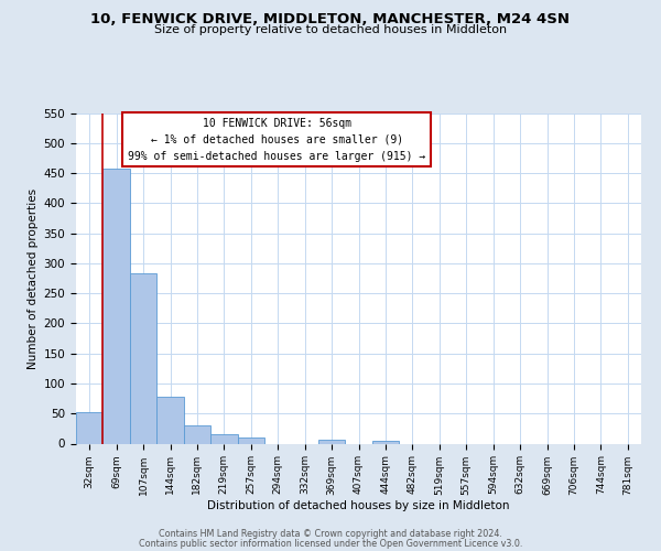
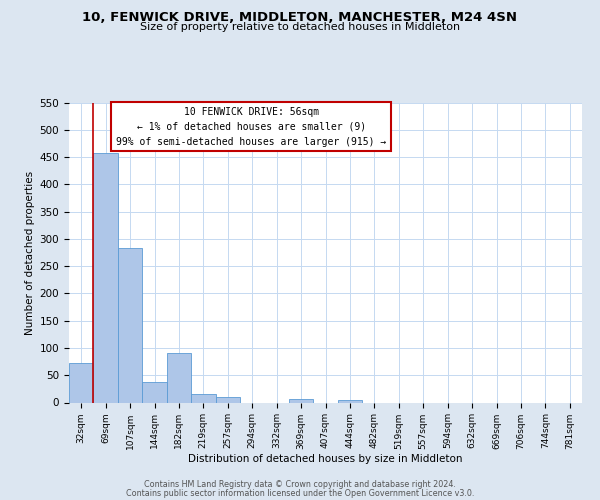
32sqm: 53 -> 72
144sqm: 78 -> 38
182sqm: 31 -> 90
